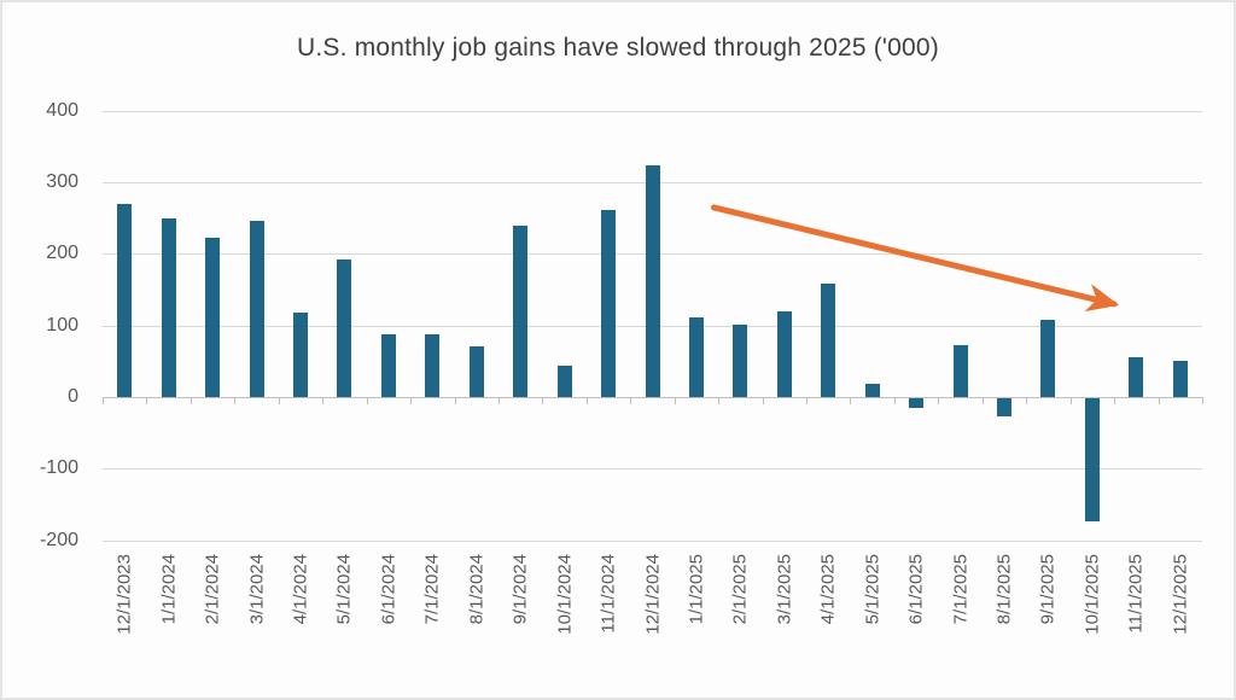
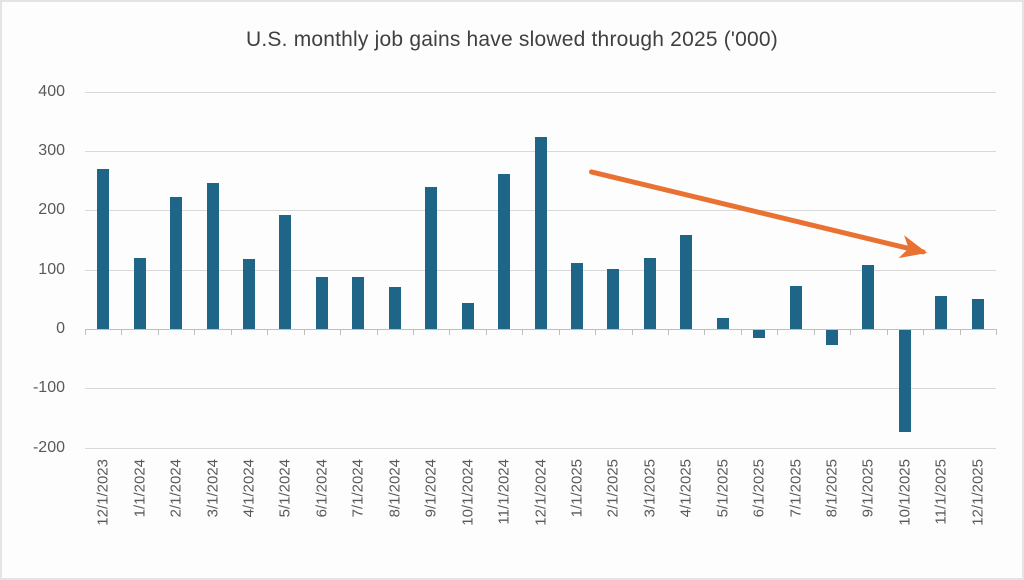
1/1/2024: 250 -> 120
